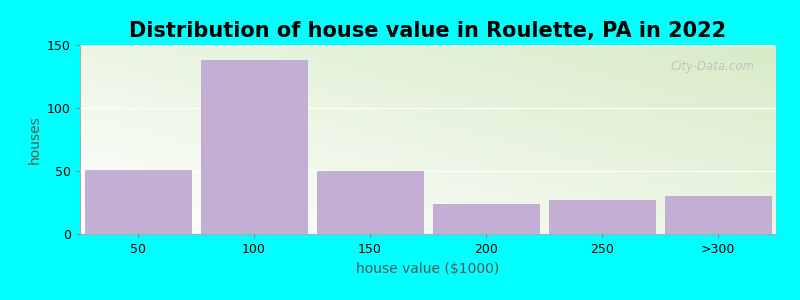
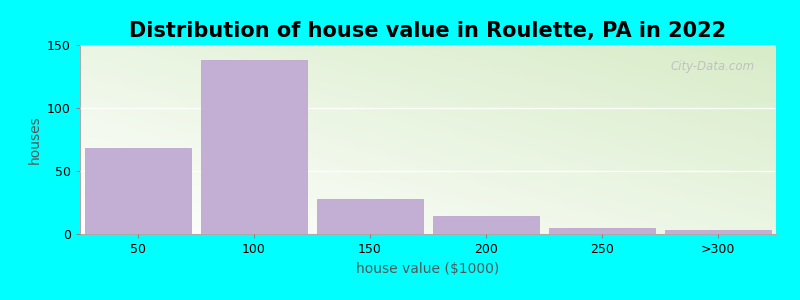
50: 51 -> 68
150: 50 -> 28
200: 24 -> 14
250: 27 -> 5
>300: 30 -> 3
